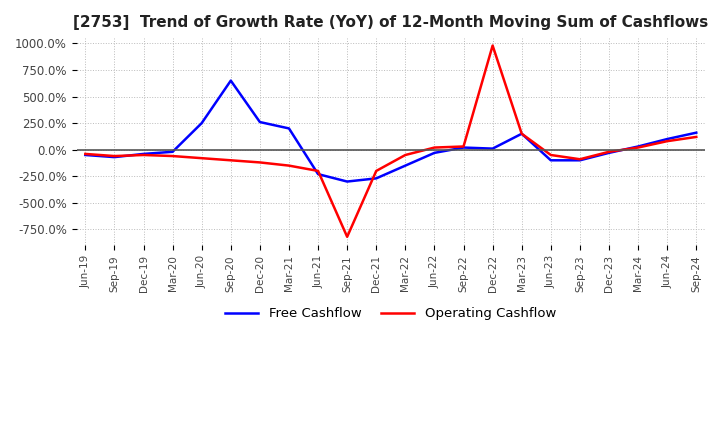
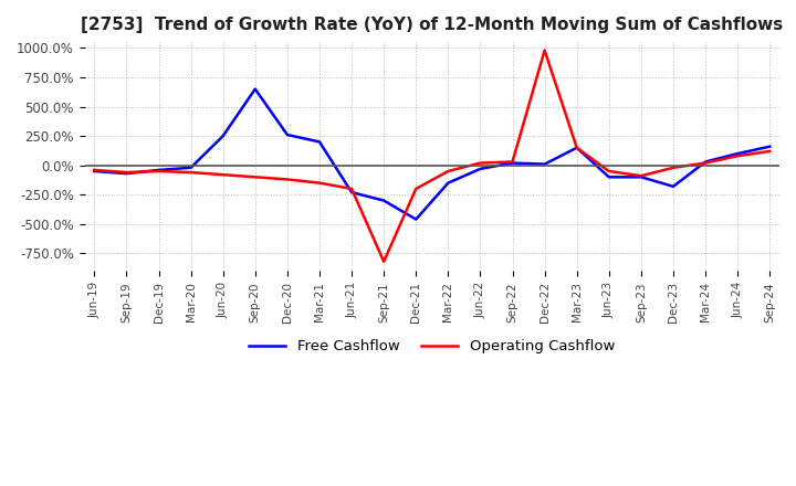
Free Cashflow/Dec-21: -270% -> -460%
Free Cashflow/Dec-23: -30% -> -180%
